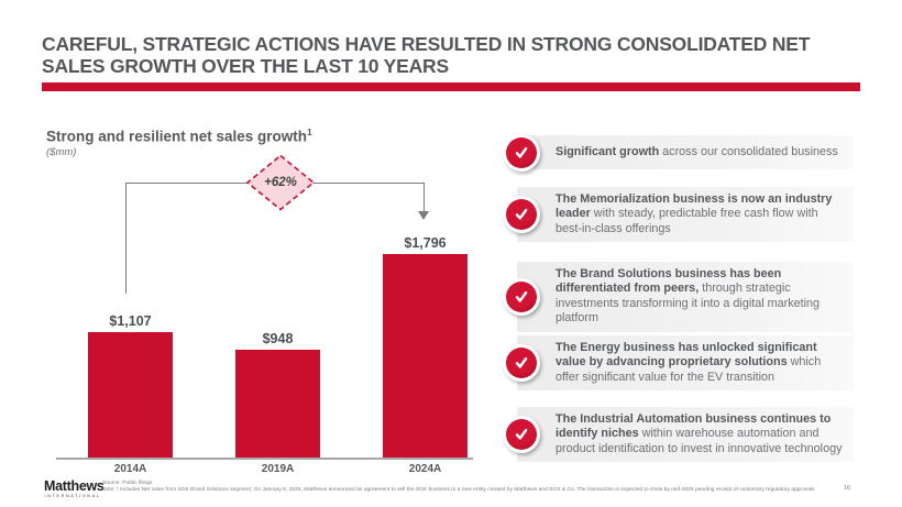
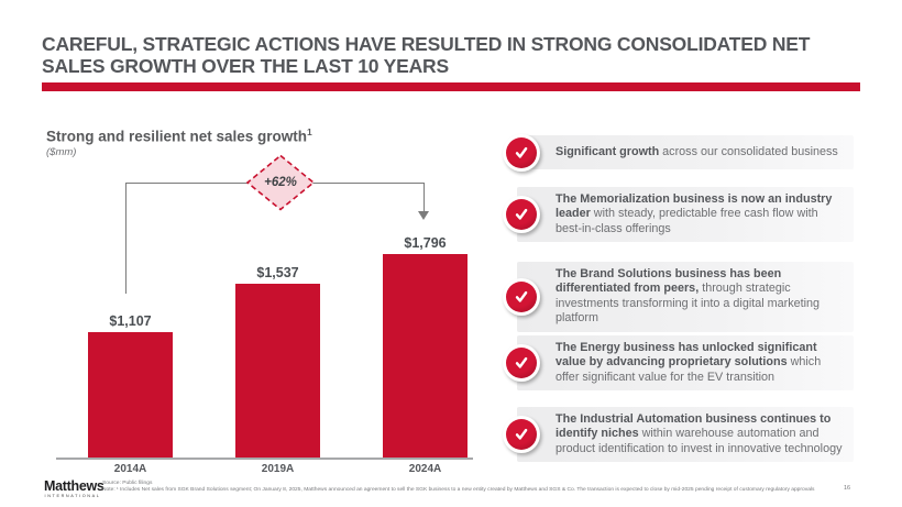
2019A: $948 -> $1,537
